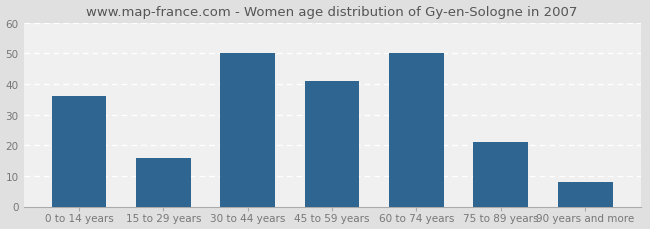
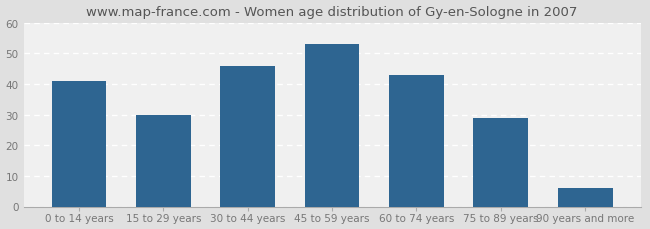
0 to 14 years: 36 -> 41
15 to 29 years: 16 -> 30
30 to 44 years: 50 -> 46
45 to 59 years: 41 -> 53
60 to 74 years: 50 -> 43
75 to 89 years: 21 -> 29
90 years and more: 8 -> 6
